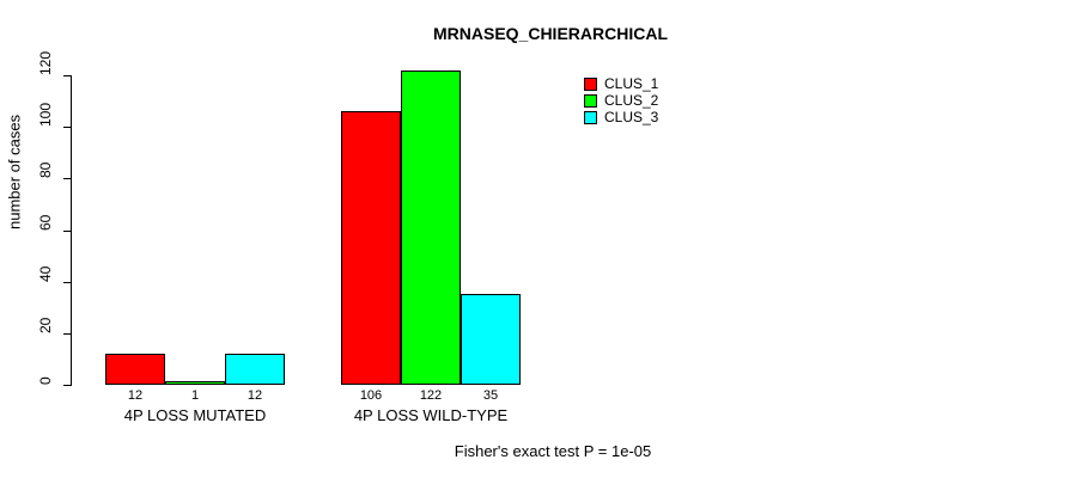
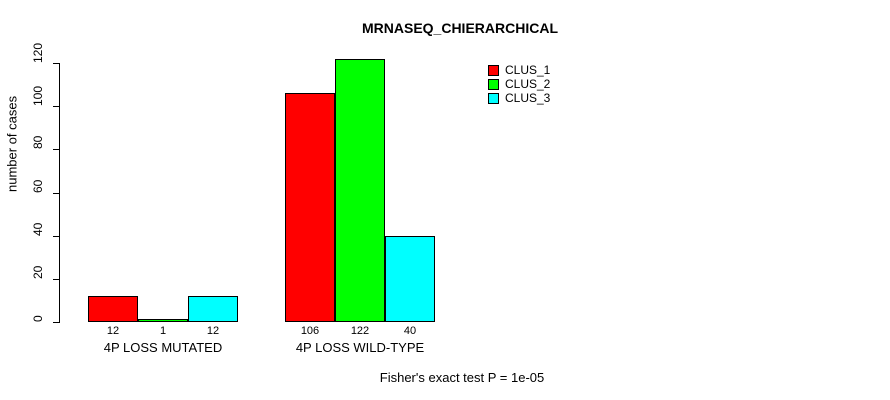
CLUS_3/4P LOSS WILD-TYPE: 35 -> 40
